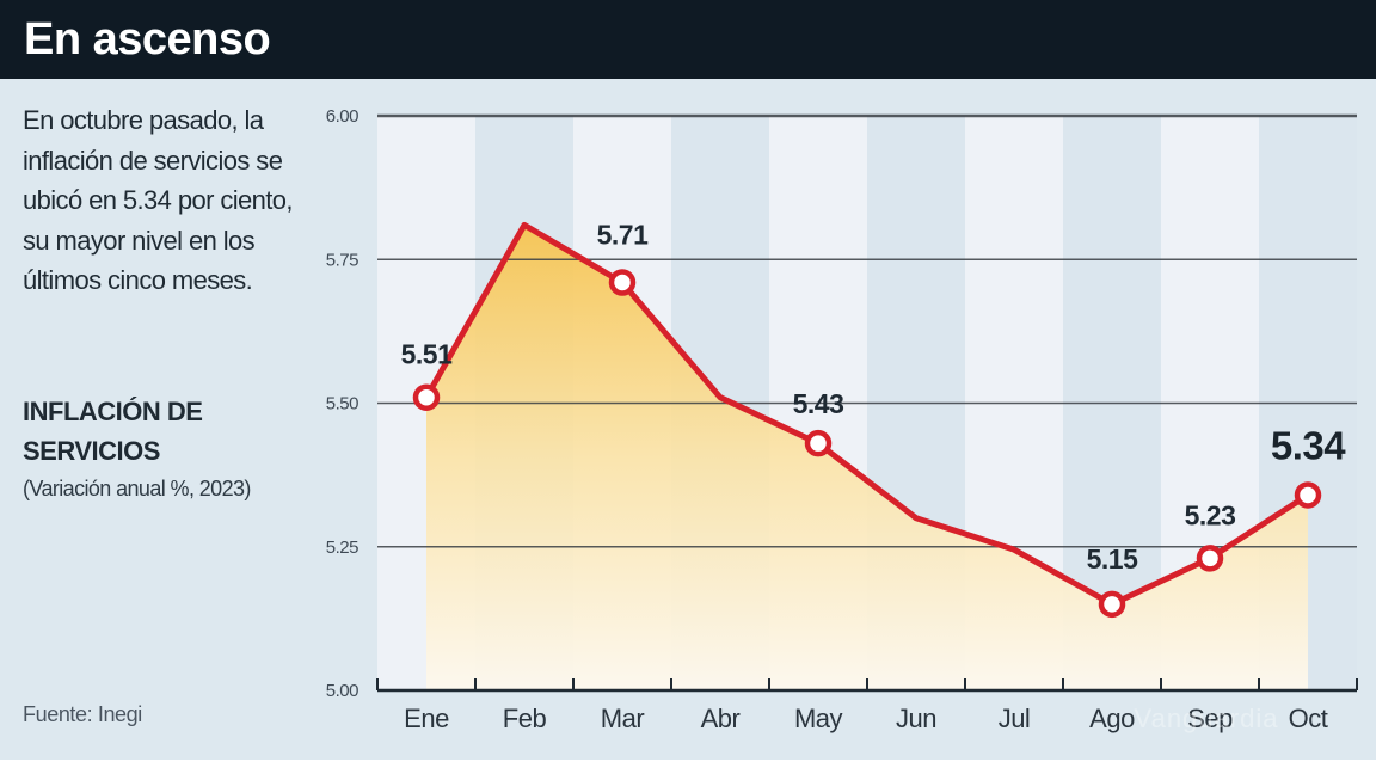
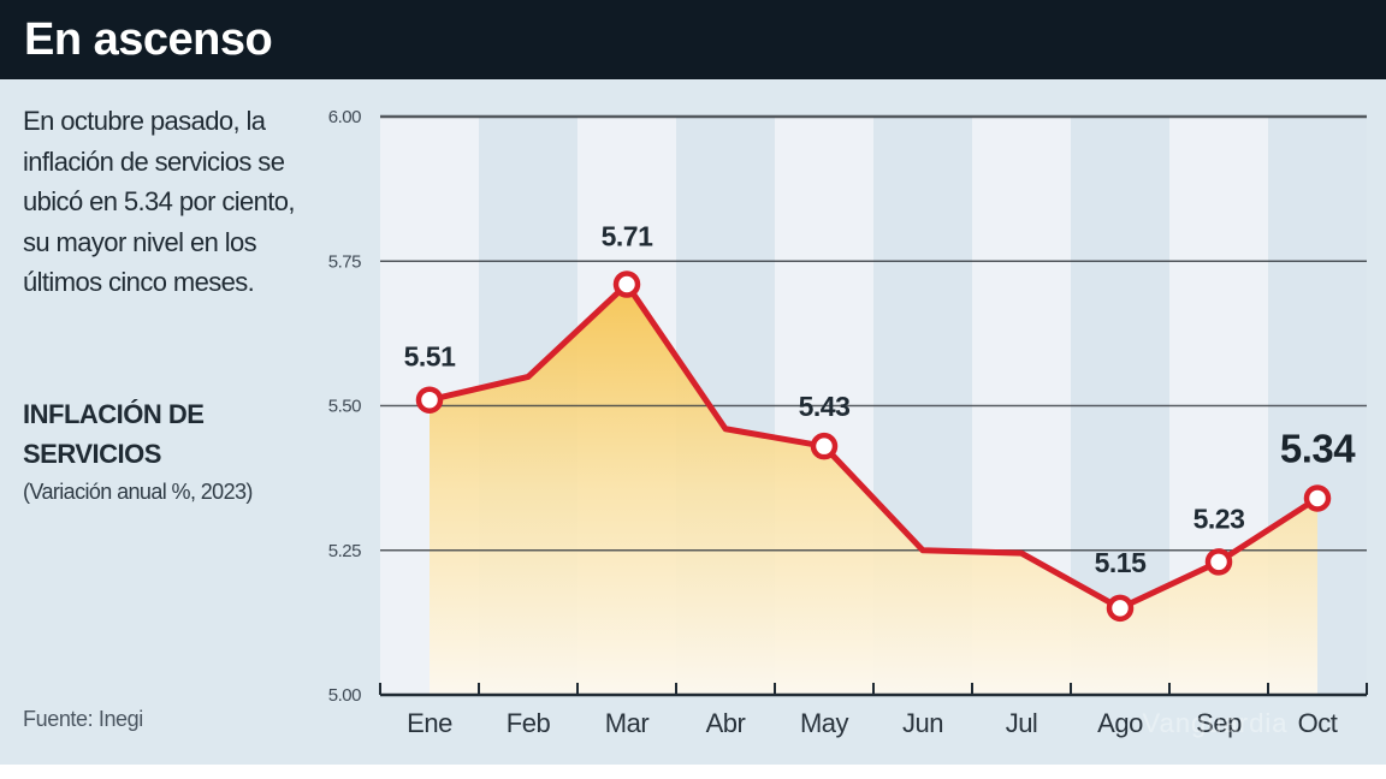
Feb: 5.81 -> 5.55
Abr: 5.51 -> 5.46
Jun: 5.30 -> 5.25
